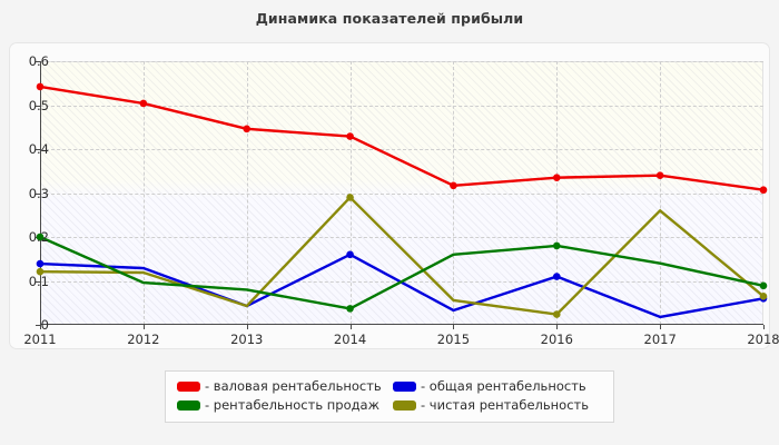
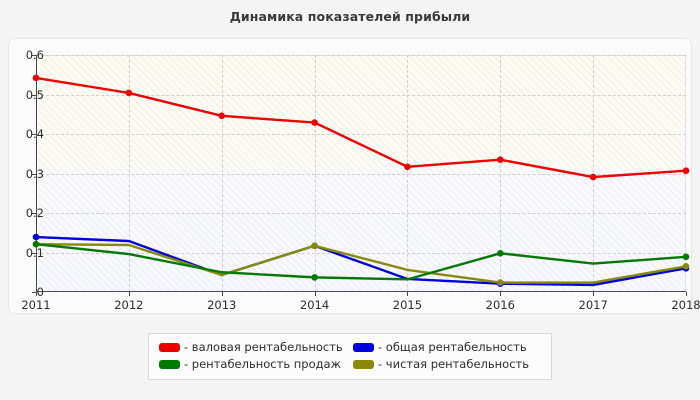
- рентабельность продаж/2011: 0.20 -> 0.12
- рентабельность продаж/2013: 0.08 -> 0.05
- общая рентабельность/2014: 0.16 -> 0.12
- чистая рентабельность/2014: 0.29 -> 0.12
- рентабельность продаж/2015: 0.16 -> 0.03
- общая рентабельность/2016: 0.11 -> 0.02
- рентабельность продаж/2016: 0.18 -> 0.10
- валовая рентабельность/2017: 0.34 -> 0.29
- рентабельность продаж/2017: 0.14 -> 0.07
- чистая рентабельность/2017: 0.26 -> 0.02
